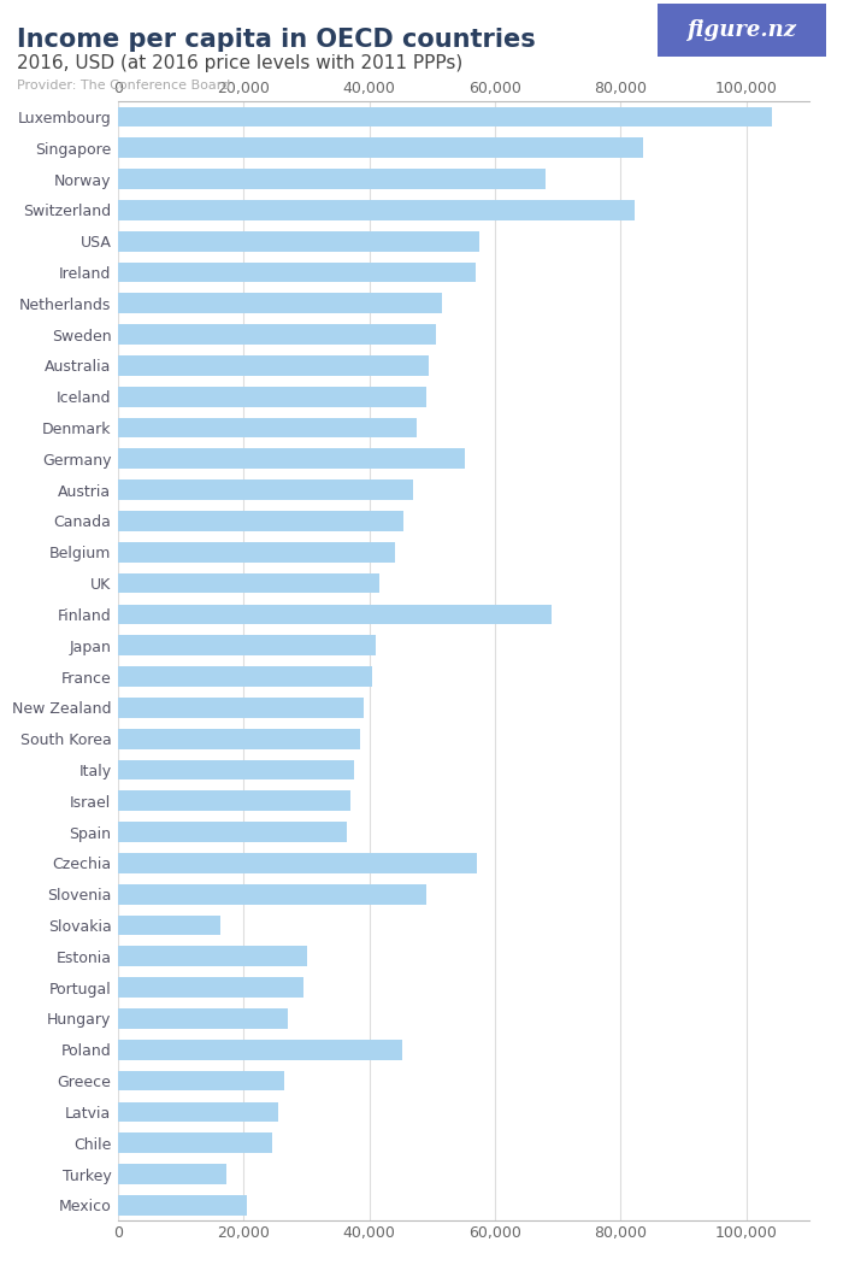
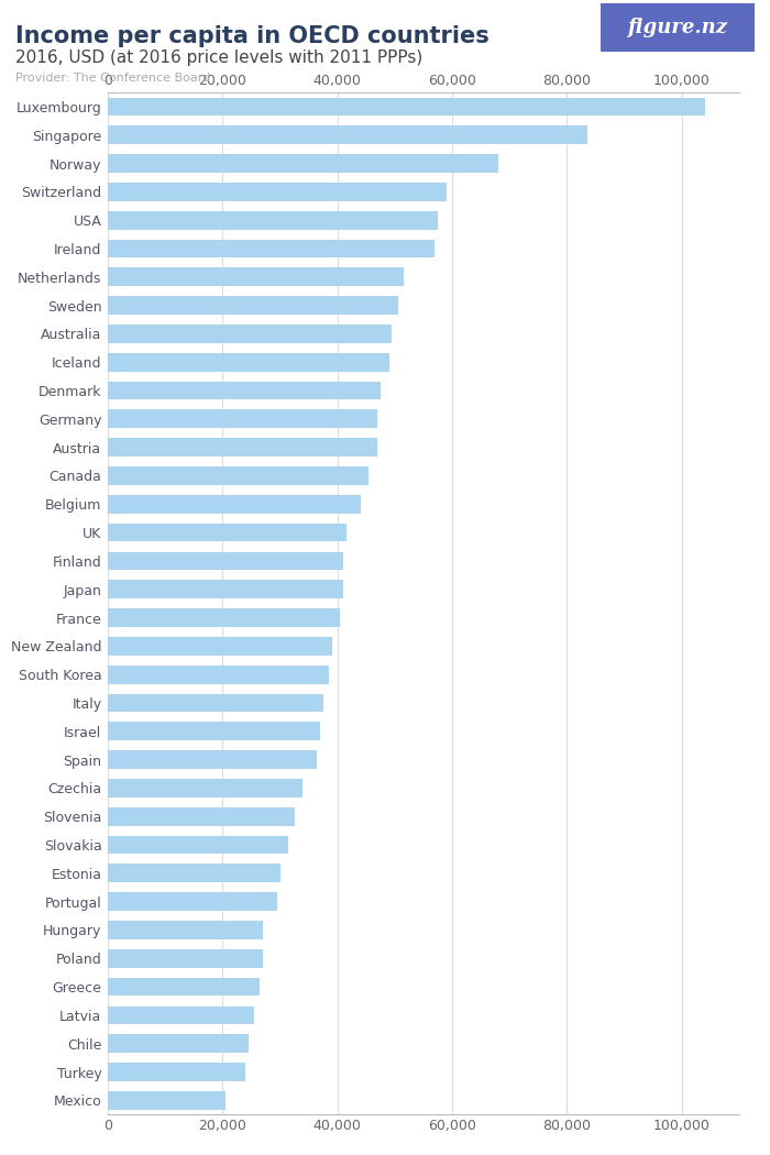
Switzerland: 82,200 -> 59,000
Germany: 55,200 -> 47,000
Finland: 69,000 -> 41,000
Czechia: 57,200 -> 34,000
Slovenia: 49,000 -> 32,500
Slovakia: 16,200 -> 31,500
Poland: 45,200 -> 27,000
Turkey: 17,200 -> 24,000
